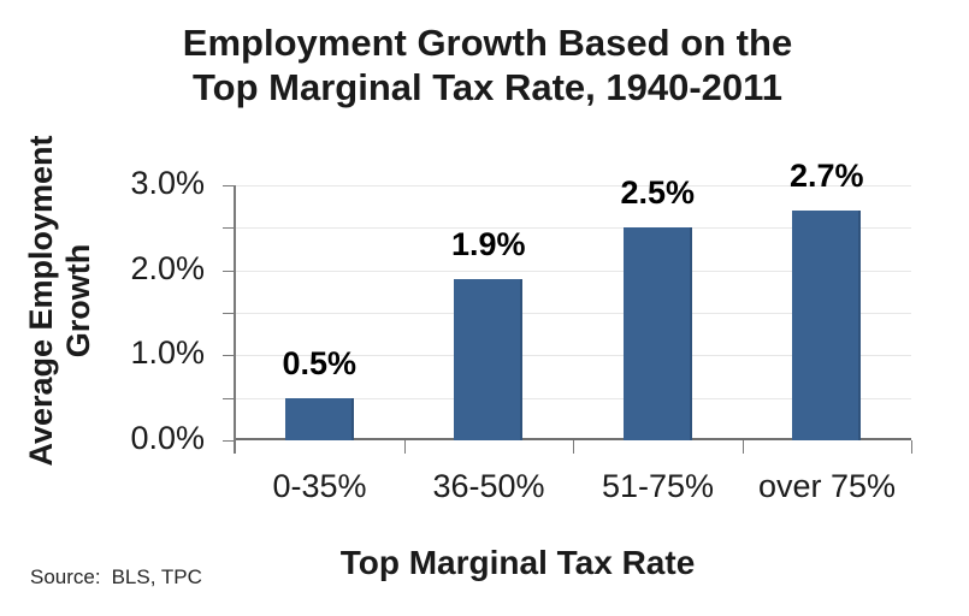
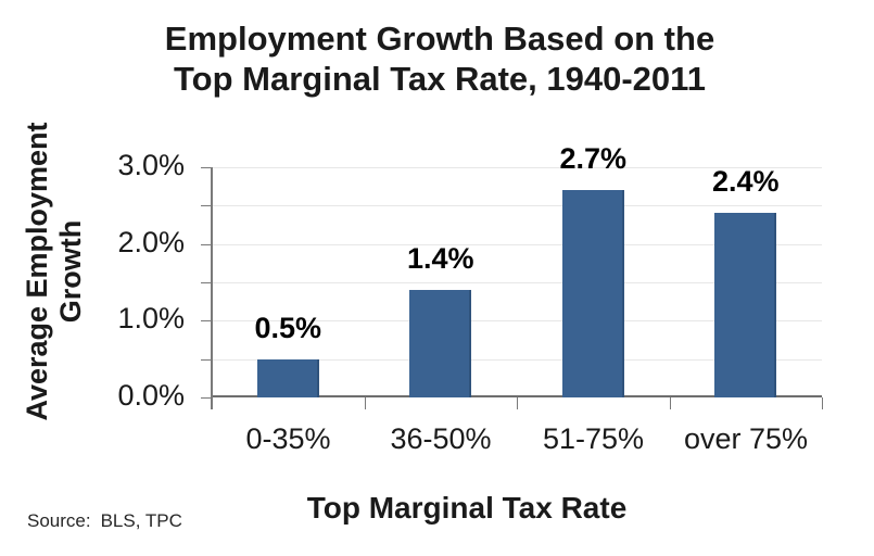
36-50%: 1.9% -> 1.4%
51-75%: 2.5% -> 2.7%
over 75%: 2.7% -> 2.4%
